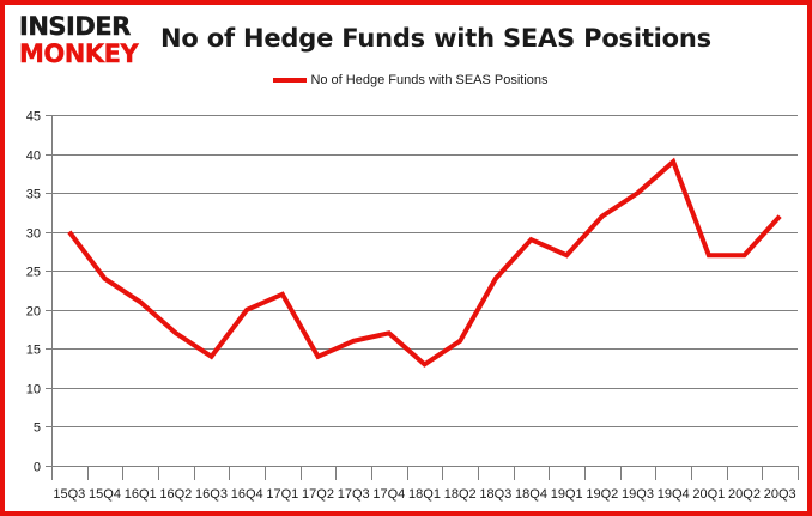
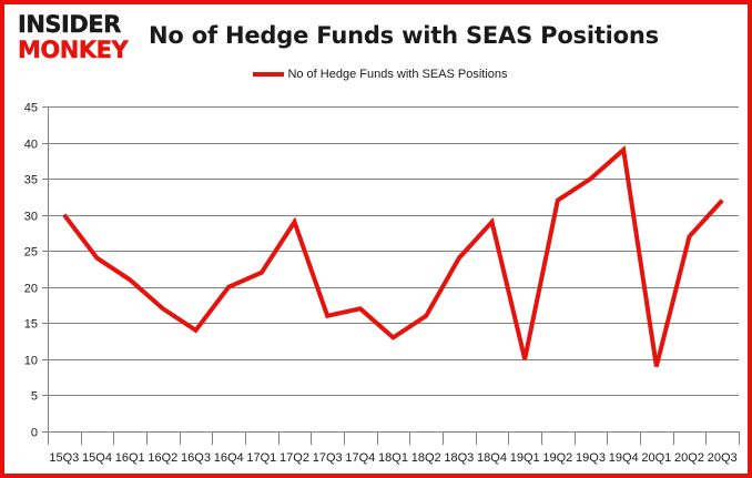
17Q2: 14 -> 29
19Q1: 27 -> 10
20Q1: 27 -> 9
